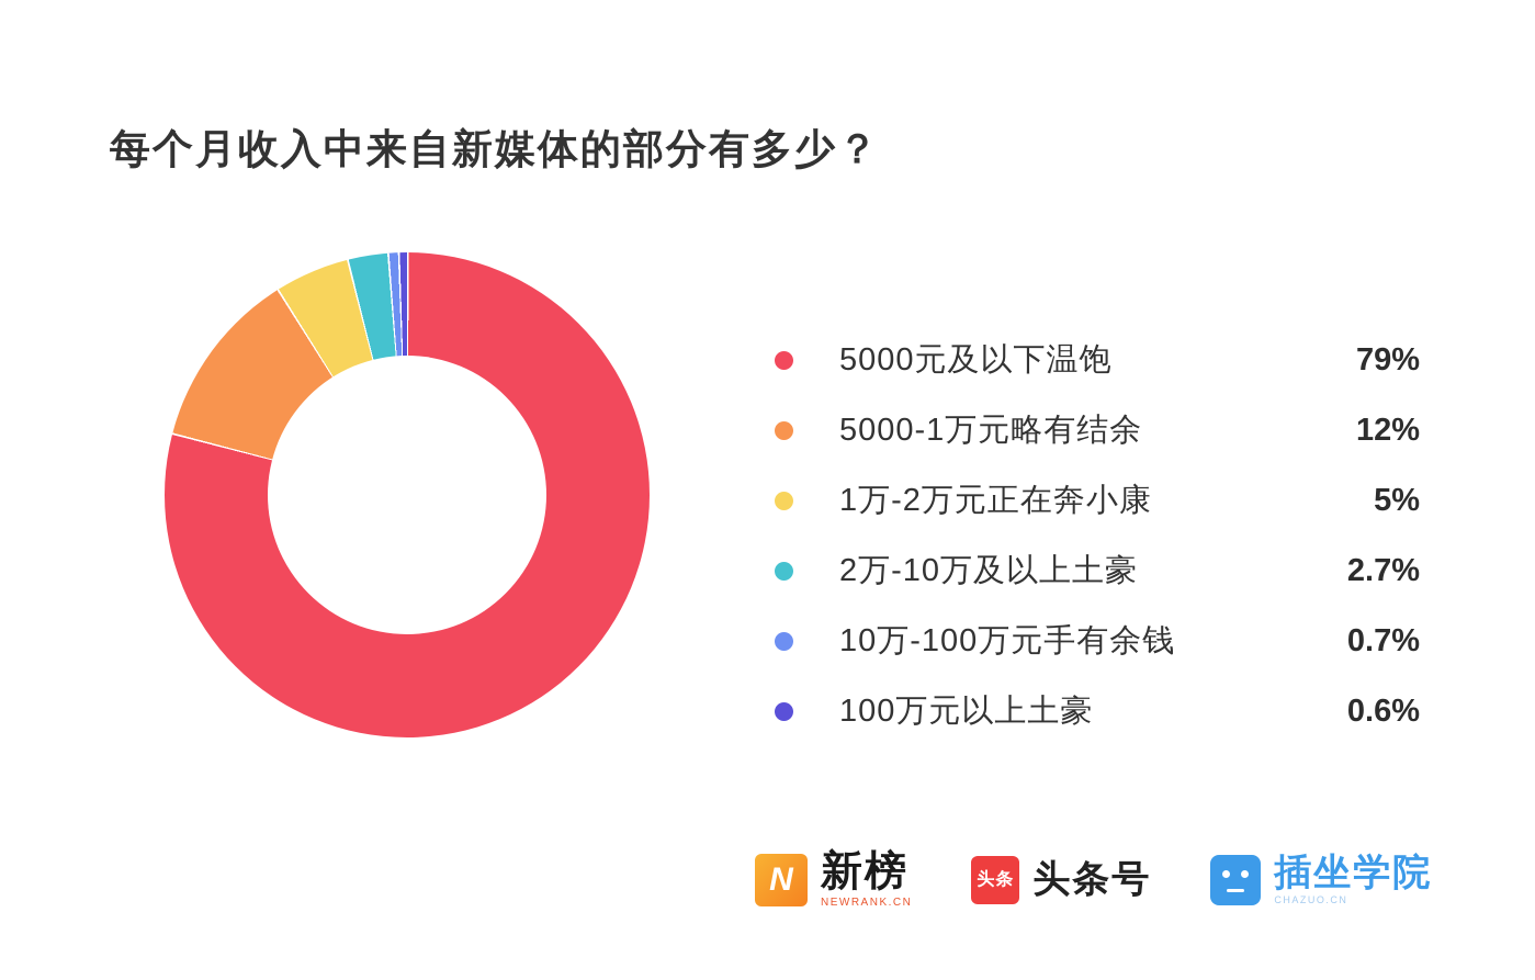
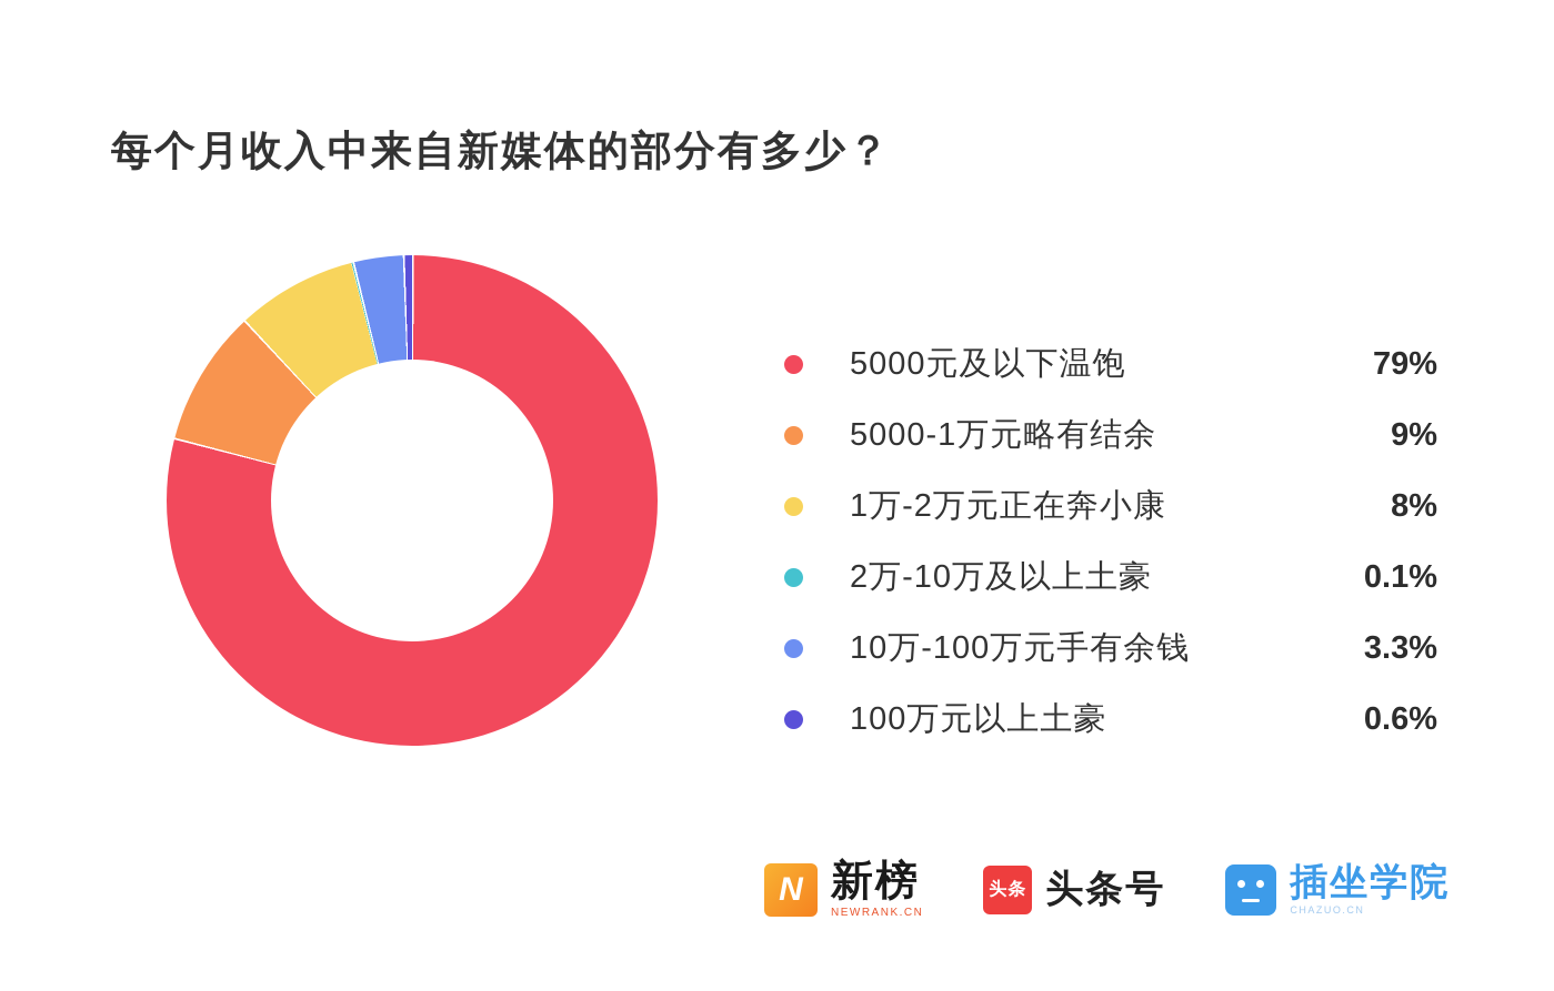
5000-1万元略有结余: 12% -> 9%
1万-2万元正在奔小康: 5% -> 8%
2万-10万及以上土豪: 2.7% -> 0.1%
10万-100万元手有余钱: 0.7% -> 3.3%
